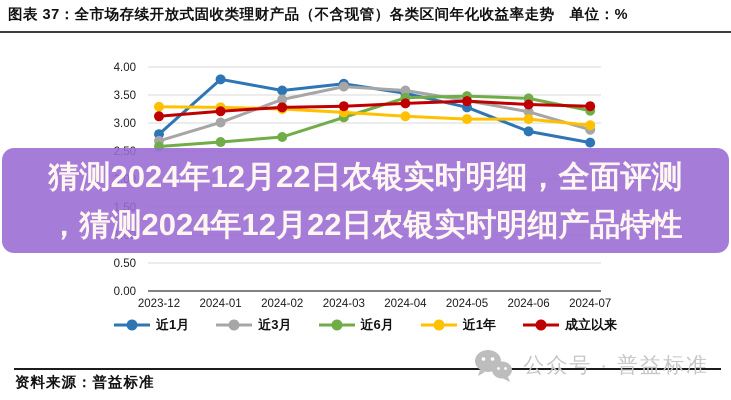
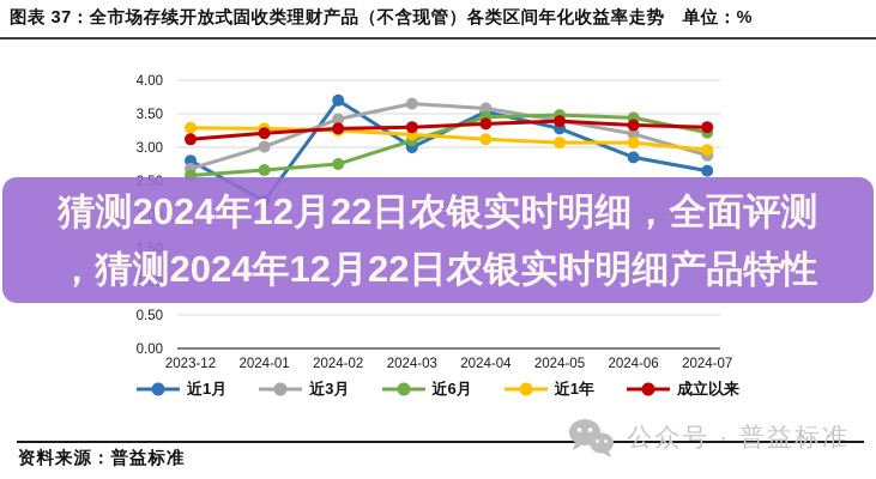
近1月/2024-01: 3.8 -> 2.2
近1月/2024-02: 3.6 -> 3.7
近1月/2024-03: 3.7 -> 3.0
